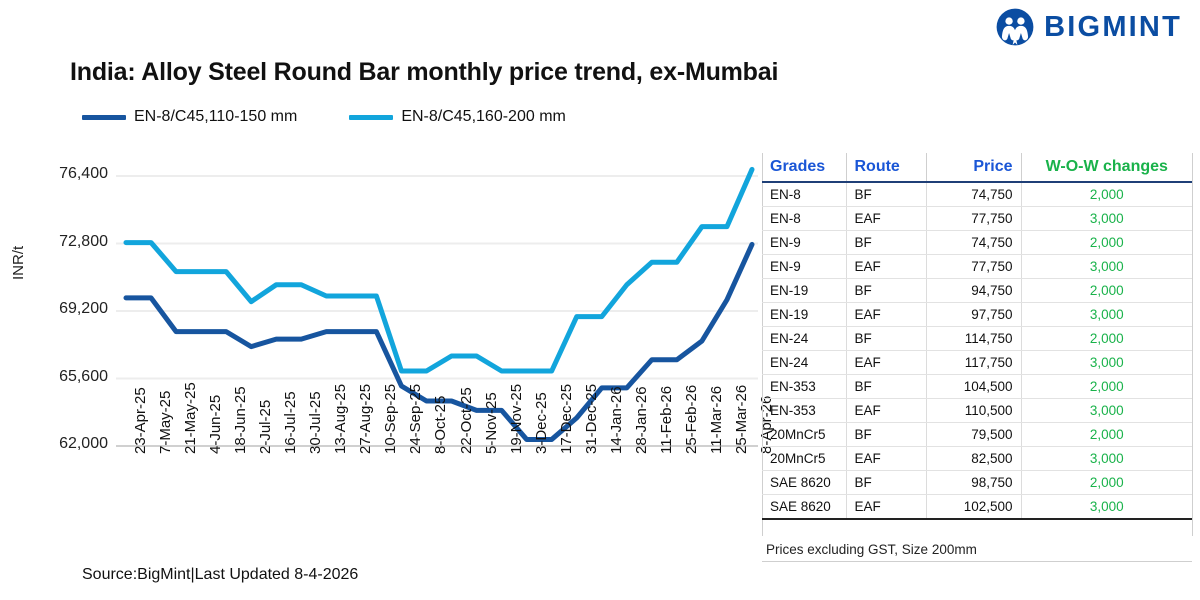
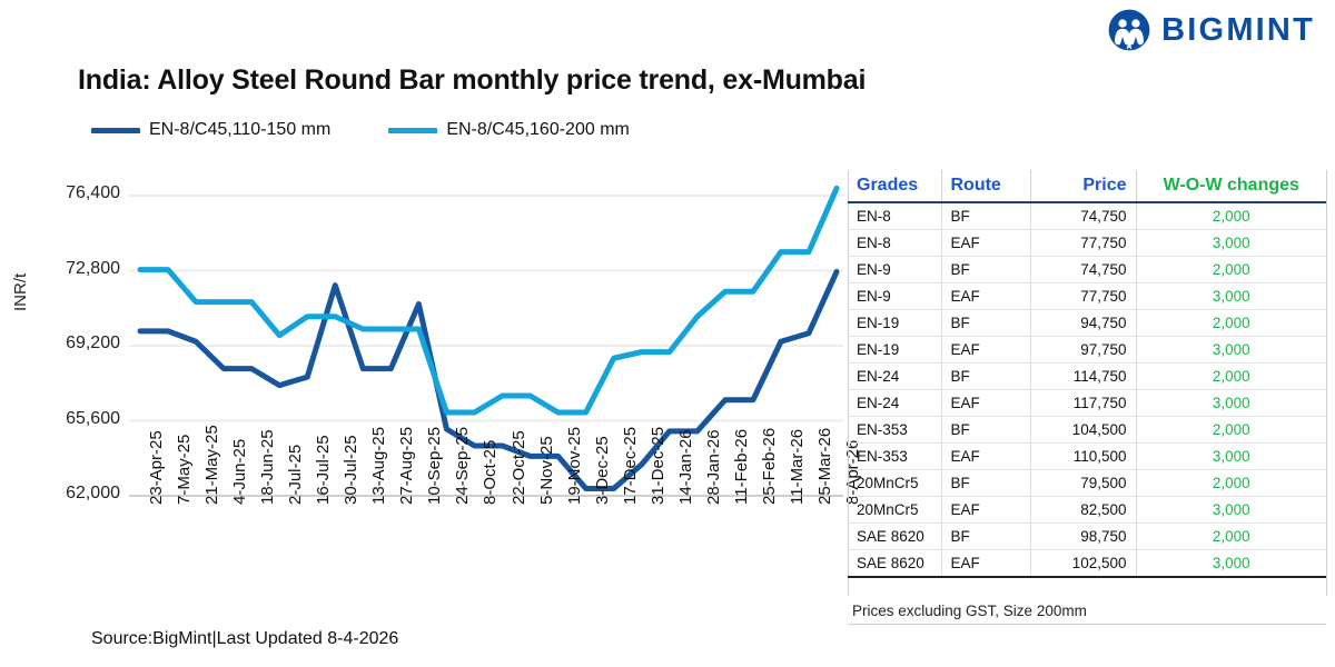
EN-8/C45,110-150 mm/21-May-25: 68100 -> 69400
EN-8/C45,110-150 mm/30-Jul-25: 67700 -> 72100
EN-8/C45,110-150 mm/10-Sep-25: 68100 -> 71200
EN-8/C45,160-200 mm/17-Dec-25: 66000 -> 68600
EN-8/C45,110-150 mm/11-Mar-26: 67600 -> 69400
